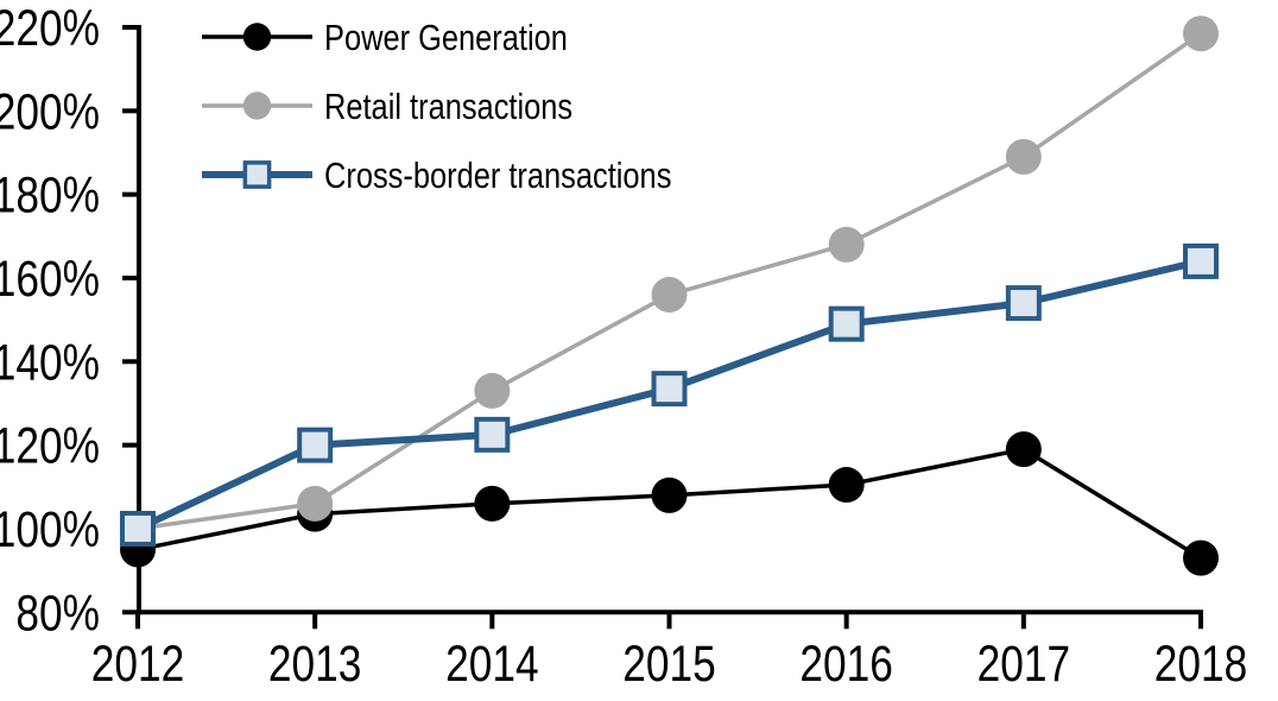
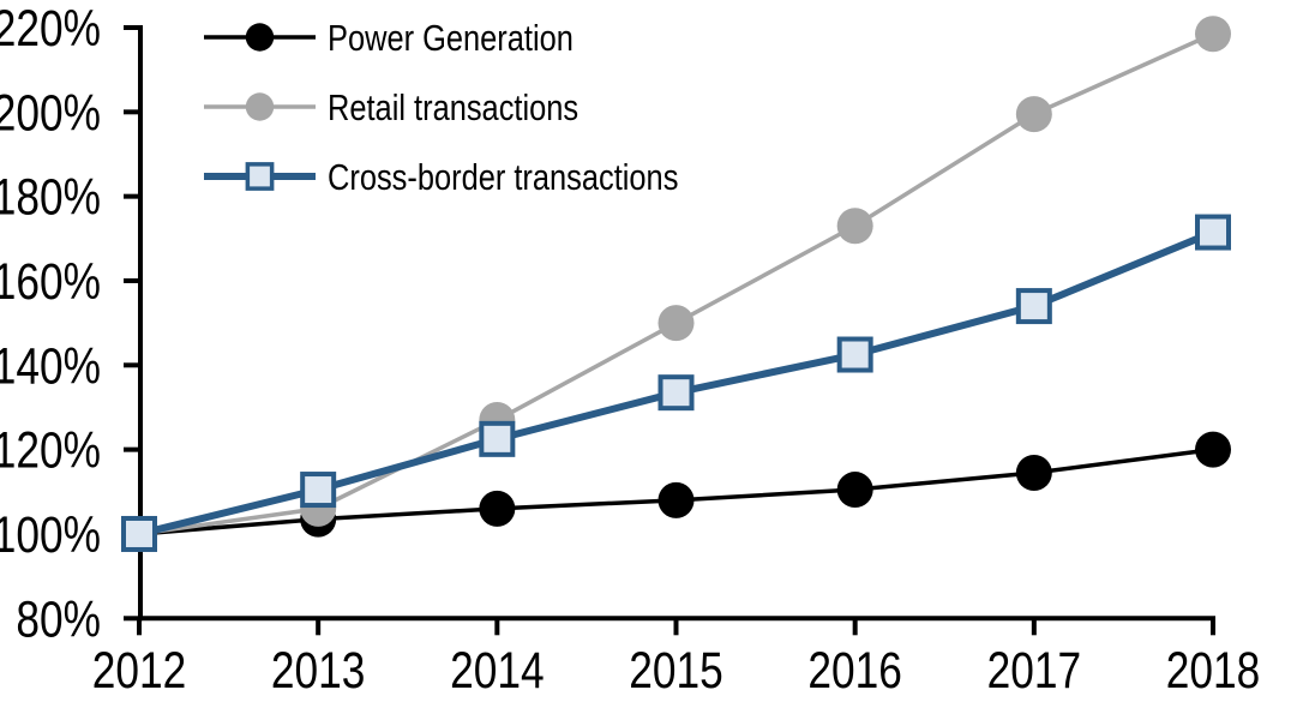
Power Generation/2012: 95% -> 100%
Cross-border transactions/2013: 120% -> 110%
Retail transactions/2014: 133% -> 127%
Retail transactions/2015: 156% -> 150%
Retail transactions/2016: 168% -> 173%
Cross-border transactions/2016: 149% -> 142%
Power Generation/2017: 119% -> 114%
Retail transactions/2017: 189% -> 200%
Power Generation/2018: 93% -> 120%
Cross-border transactions/2018: 164% -> 172%
